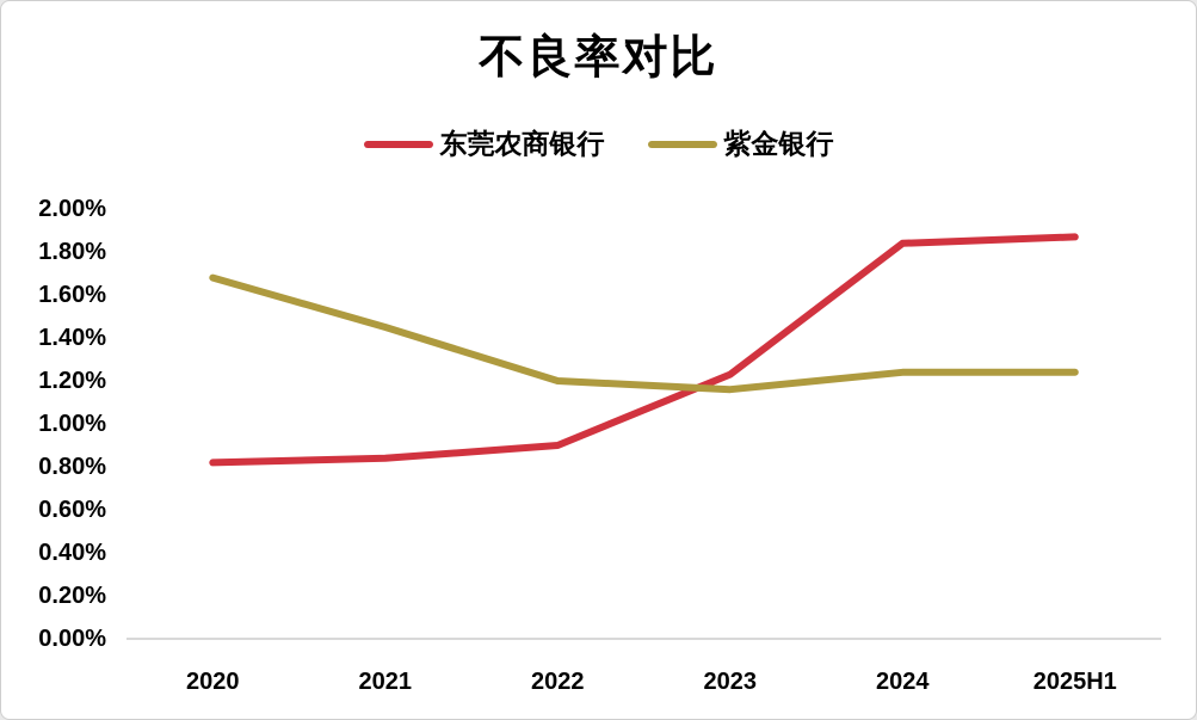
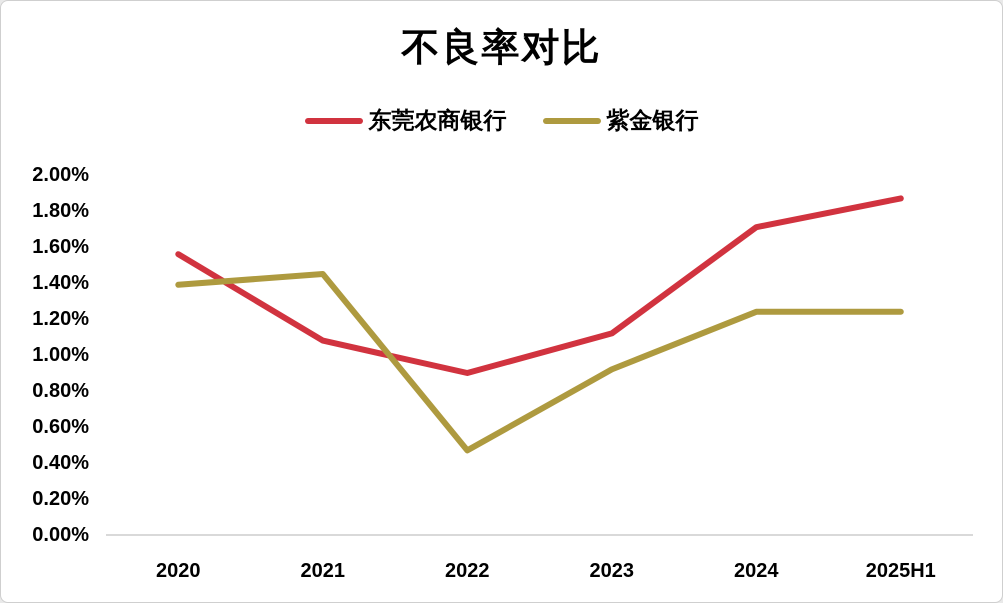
东莞农商银行/2020: 0.82% -> 1.56%
紫金银行/2020: 1.68% -> 1.39%
东莞农商银行/2021: 0.84% -> 1.08%
紫金银行/2022: 1.20% -> 0.47%
东莞农商银行/2023: 1.23% -> 1.12%
紫金银行/2023: 1.16% -> 0.92%
东莞农商银行/2024: 1.84% -> 1.71%
